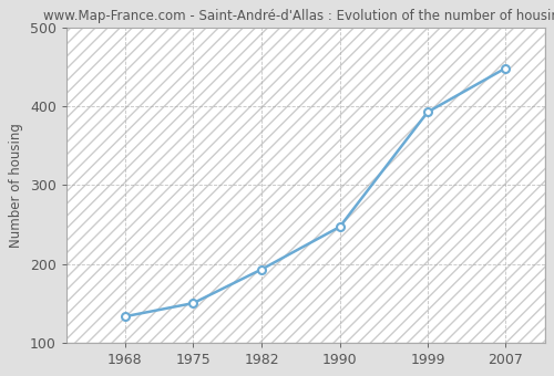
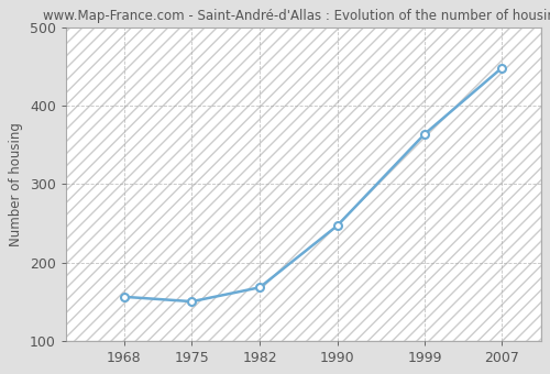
1968: 133 -> 156
1982: 193 -> 168
1999: 393 -> 364
